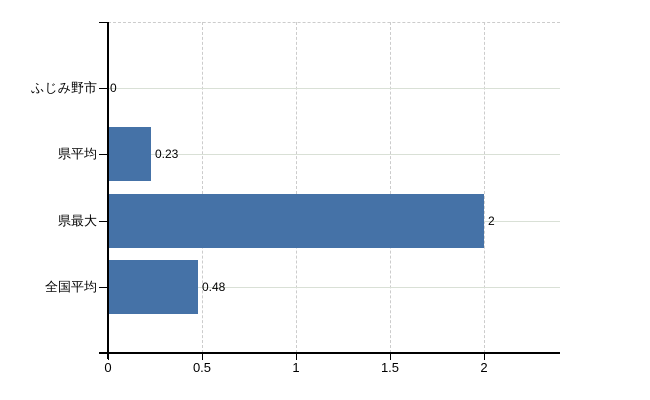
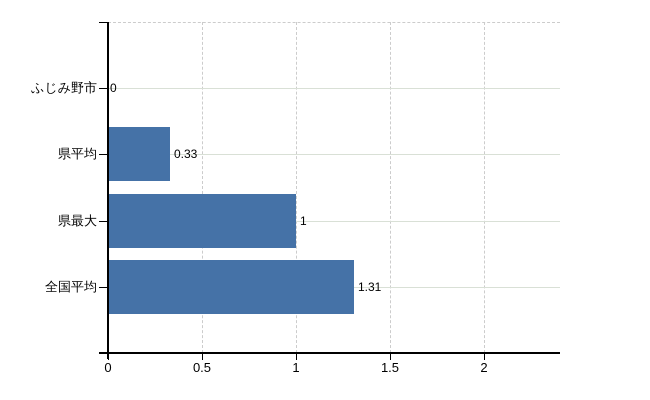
県平均: 0.23 -> 0.33
県最大: 2 -> 1
全国平均: 0.48 -> 1.31
